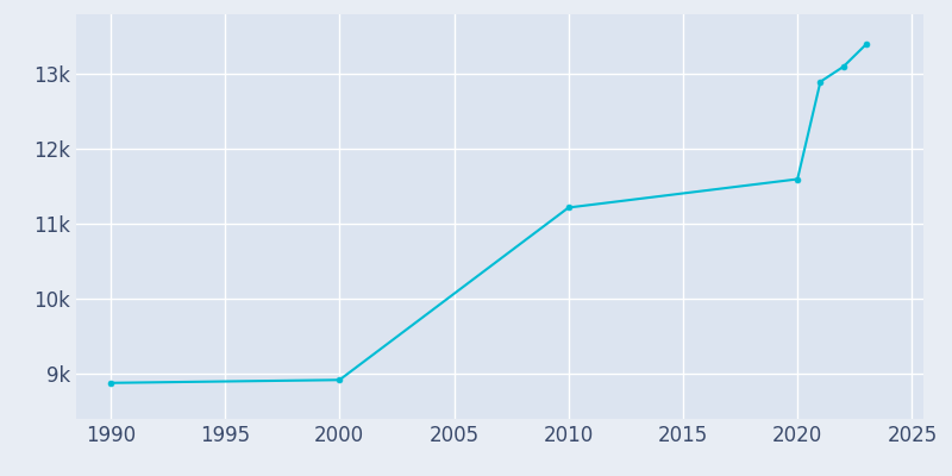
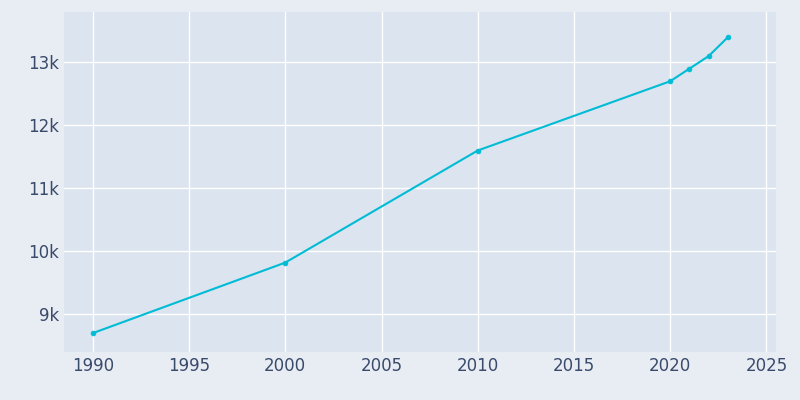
1990: 8.88k -> 8.70k
2000: 8.92k -> 9.82k
2010: 11.22k -> 11.60k
2020: 11.60k -> 12.70k
